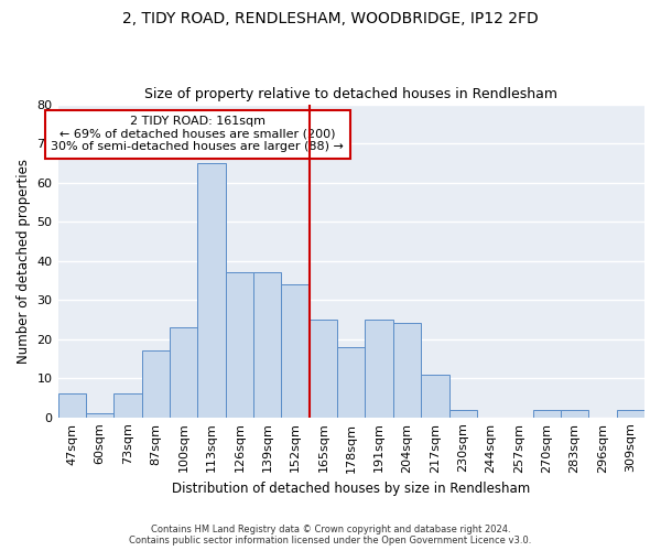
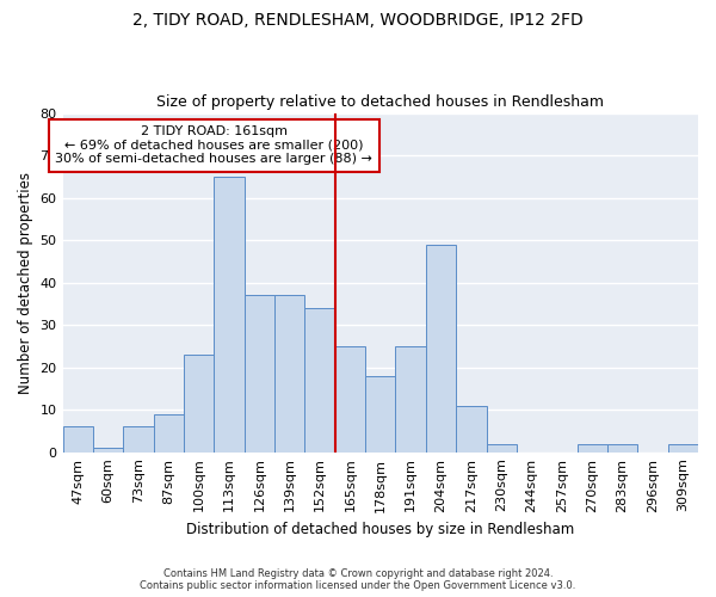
87sqm: 17 -> 9
204sqm: 24 -> 49
